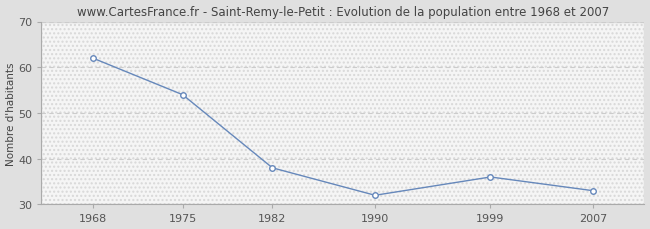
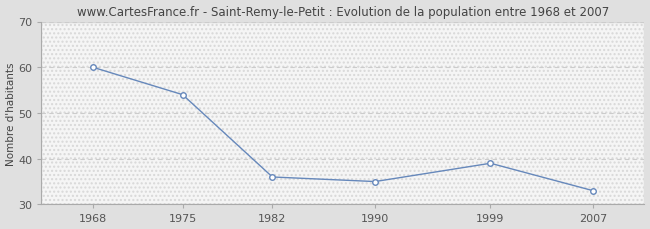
1968: 62 -> 60
1982: 38 -> 36
1990: 32 -> 35
1999: 36 -> 39
